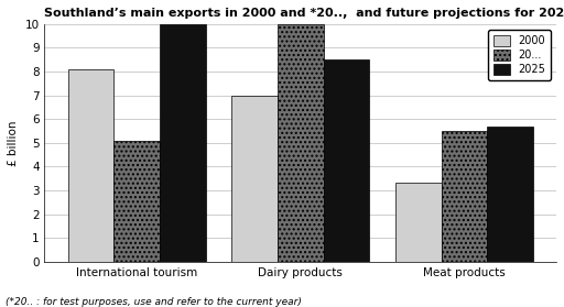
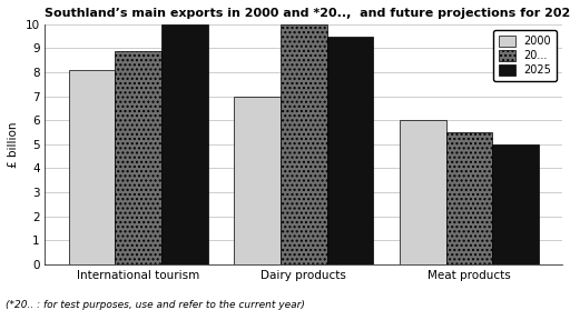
20.../International tourism: 5.1 -> 8.9
2025/Dairy products: 8.5 -> 9.5
2000/Meat products: 3.3 -> 6.0
2025/Meat products: 5.7 -> 5.0
